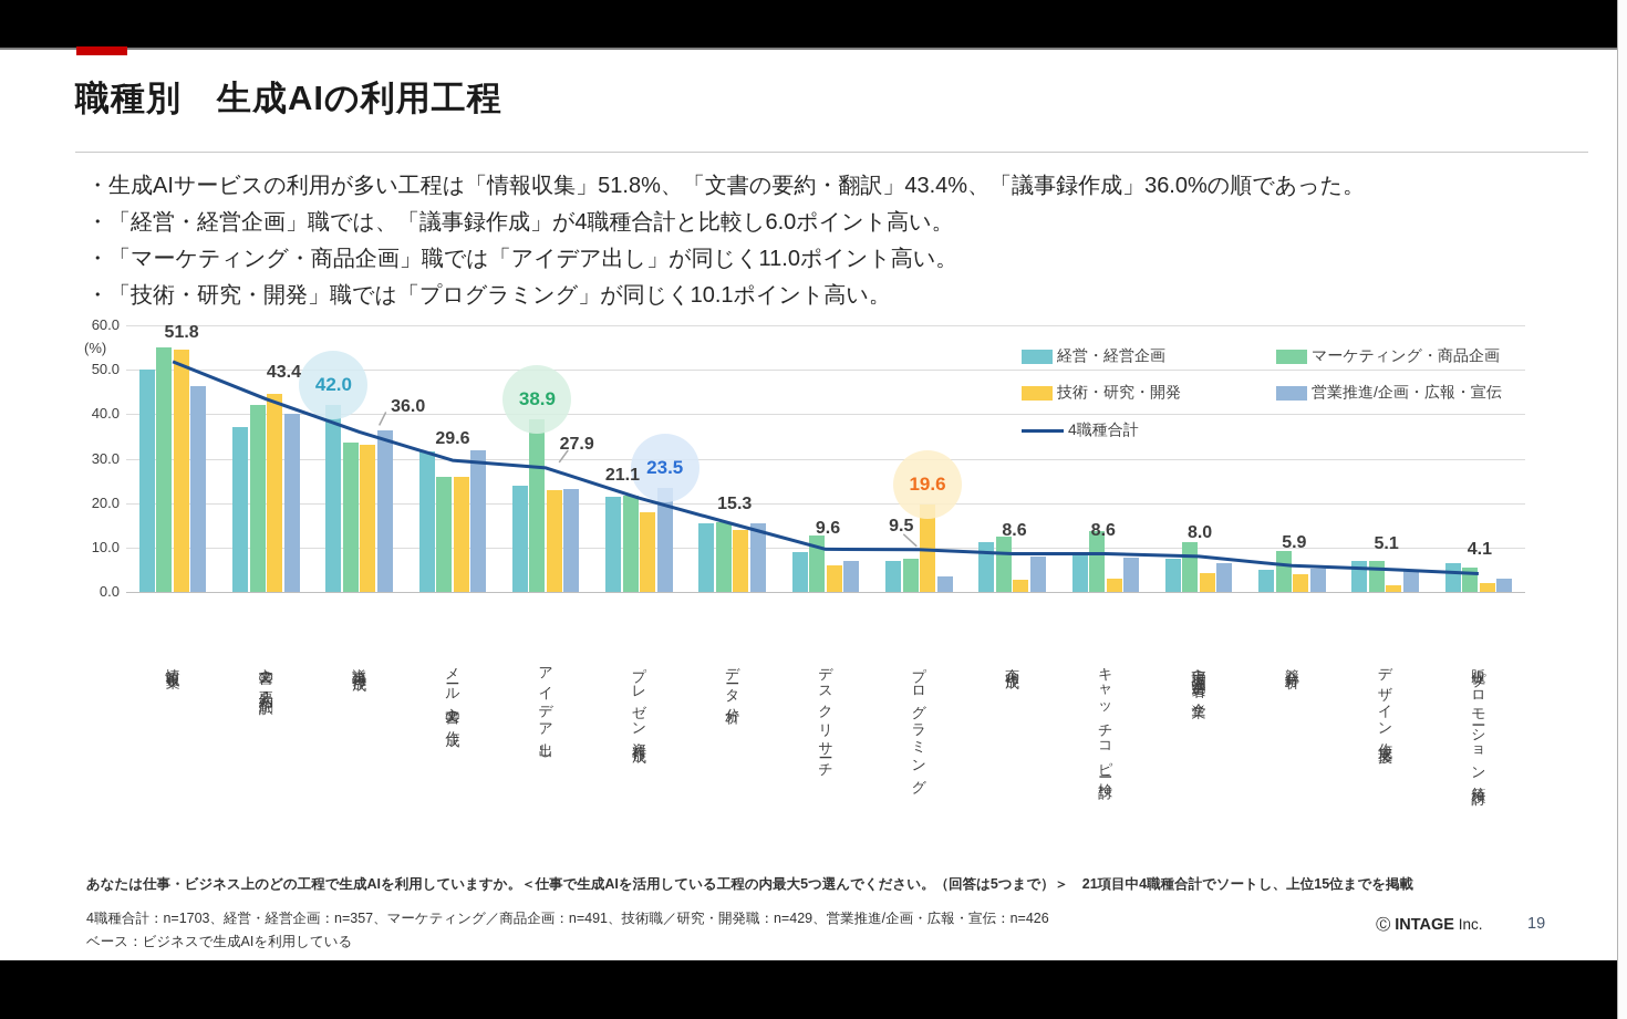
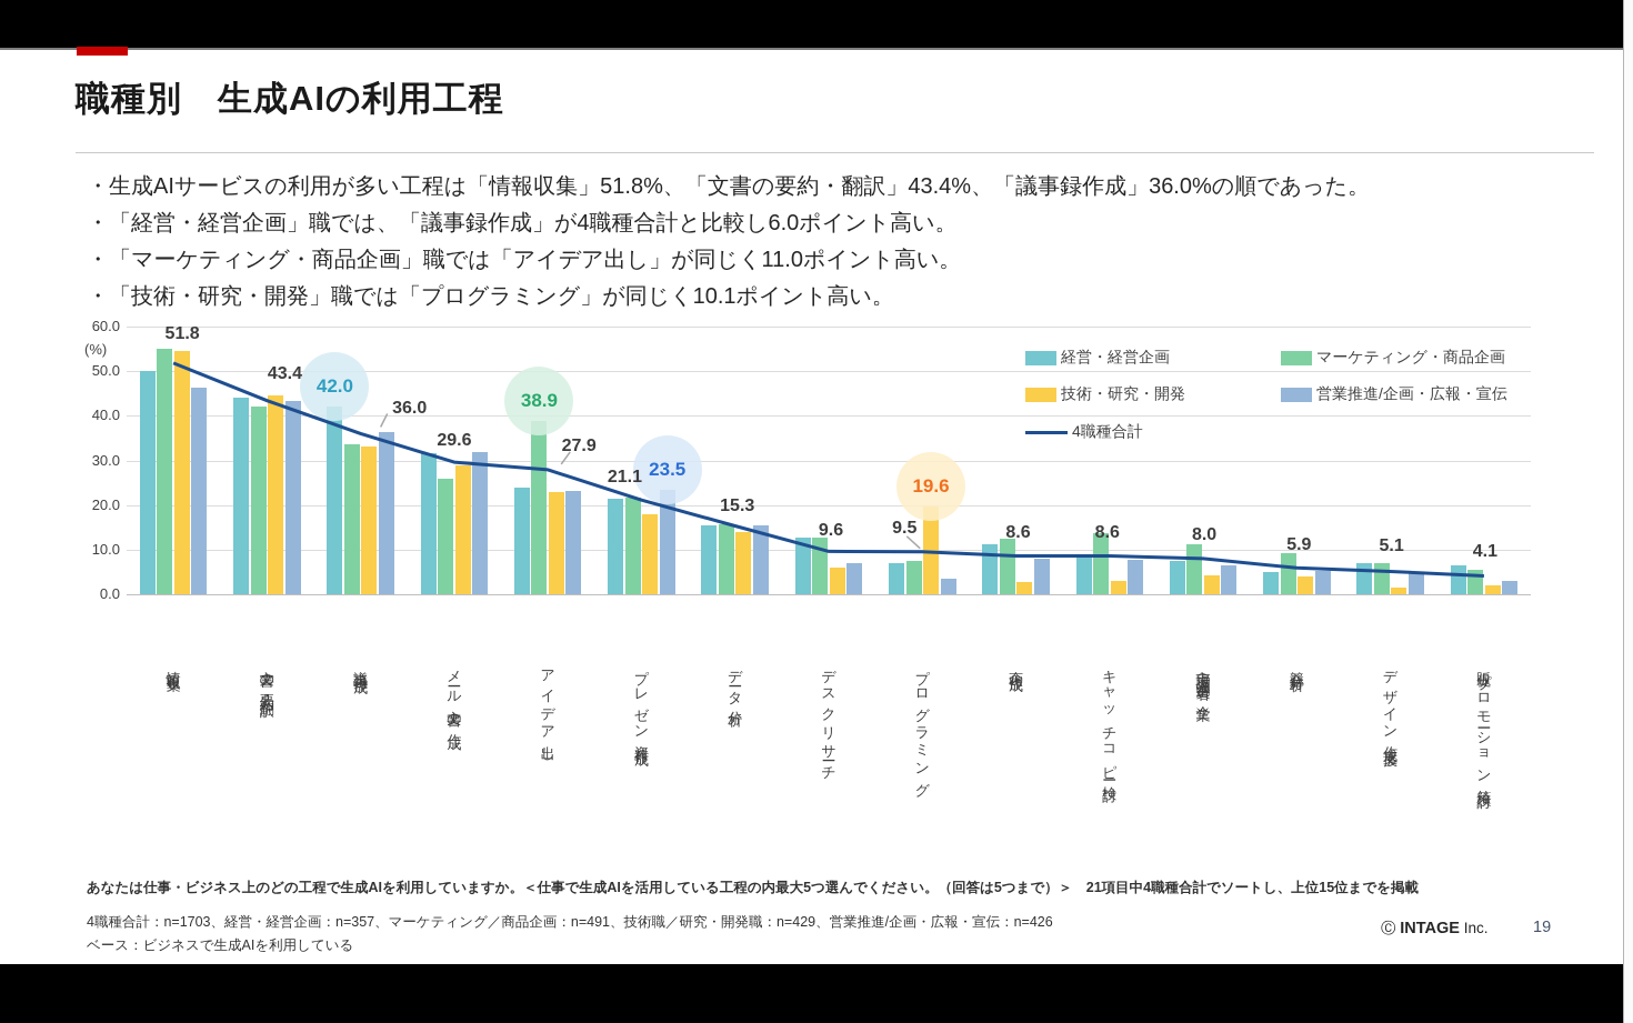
経営・経営企画/文書の要約・翻訳: 37 -> 44
営業推進/企画・広報・宣伝/文書の要約・翻訳: 40 -> 43
技術・研究・開発/メール文書の作成: 26 -> 29
経営・経営企画/デスクリサーチ: 9 -> 13
